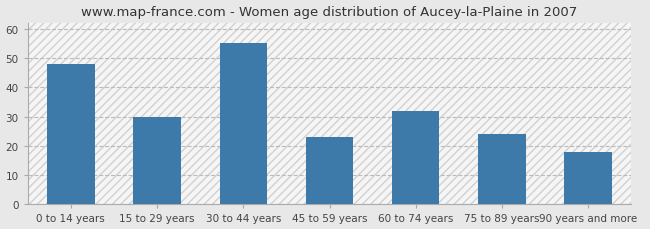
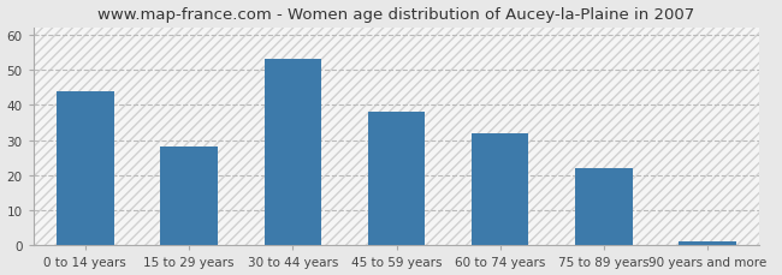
0 to 14 years: 48 -> 44
15 to 29 years: 30 -> 28
30 to 44 years: 55 -> 53
45 to 59 years: 23 -> 38
75 to 89 years: 24 -> 22
90 years and more: 18 -> 1
